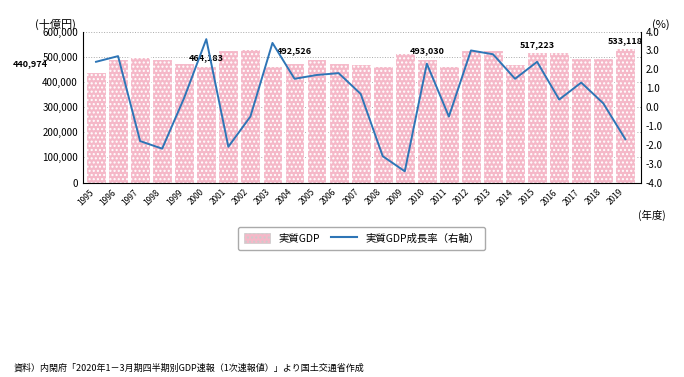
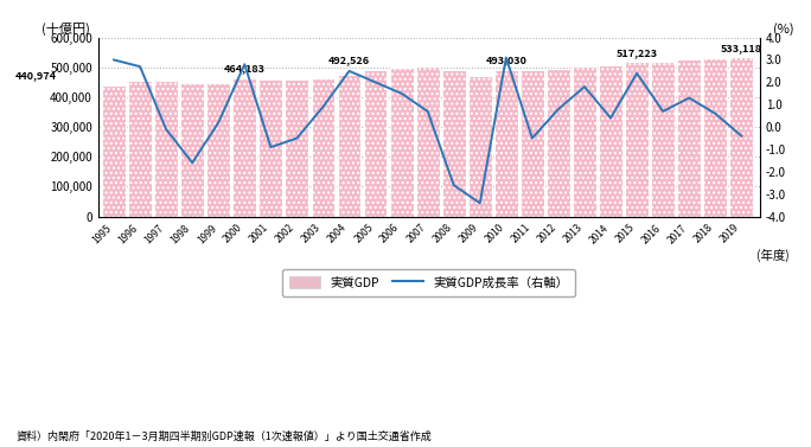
実質GDP成長率（右軸）/1995: 2.4 -> 3.0
実質GDP/1996: 490,000 -> 454,000
実質GDP/1997: 500,000 -> 454,000
実質GDP成長率（右軸）/1997: -1.8 -> -0.1
実質GDP/1998: 490,000 -> 446,000
実質GDP成長率（右軸）/1998: -2.2 -> -1.6
実質GDP/1999: 475,000 -> 447,000
実質GDP成長率（右軸）/1999: 0.5 -> 0.2
実質GDP成長率（右軸）/2000: 3.6 -> 2.8
実質GDP/2001: 525,000 -> 460,000
実質GDP成長率（右軸）/2001: -2.1 -> -0.9
実質GDP/2002: 530,000 -> 458,000
実質GDP成長率（右軸）/2003: 3.4 -> 0.9
実質GDP成長率（右軸）/2004: 1.5 -> 2.5
実質GDP成長率（右軸）/2005: 1.7 -> 2.0
実質GDP/2006: 475,000 -> 500,000
実質GDP成長率（右軸）/2006: 1.8 -> 1.5
実質GDP/2007: 470,000 -> 503,000
実質GDP/2008: 465,000 -> 490,000
実質GDP/2009: 515,000 -> 473,000
実質GDP成長率（右軸）/2010: 2.3 -> 3.1
実質GDP/2011: 465,000 -> 491,000
実質GDP/2012: 525,000 -> 495,000
実質GDP成長率（右軸）/2012: 3.0 -> 0.8
実質GDP/2013: 525,000 -> 504,000
実質GDP成長率（右軸）/2013: 2.8 -> 1.8
実質GDP/2014: 470,000 -> 505,000
実質GDP成長率（右軸）/2014: 1.5 -> 0.4
実質GDP成長率（右軸）/2016: 0.4 -> 0.7
実質GDP/2017: 495,000 -> 528,000
実質GDP/2018: 495,000 -> 531,000
実質GDP成長率（右軸）/2018: 0.2 -> 0.6
実質GDP成長率（右軸）/2019: -1.7 -> -0.4
